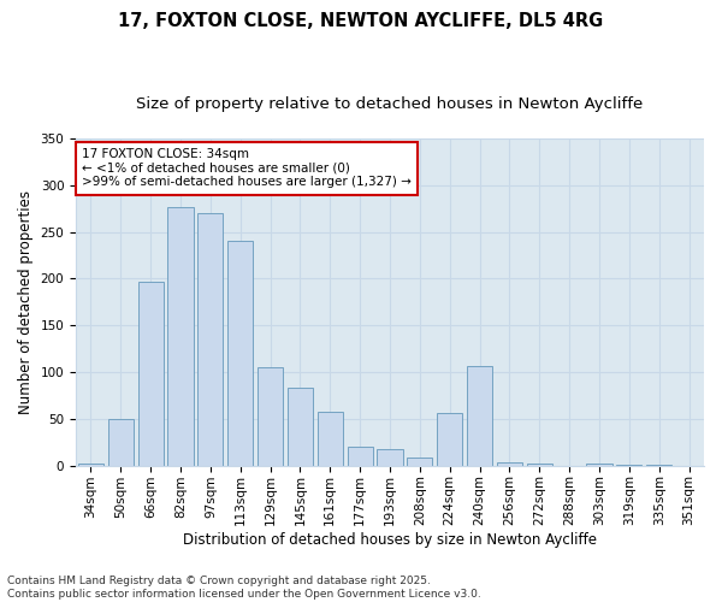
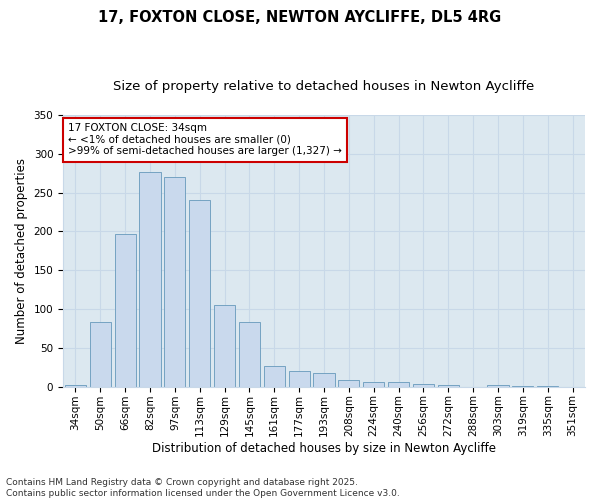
50sqm: 50 -> 83
161sqm: 58 -> 27
224sqm: 56 -> 6
240sqm: 106 -> 6
